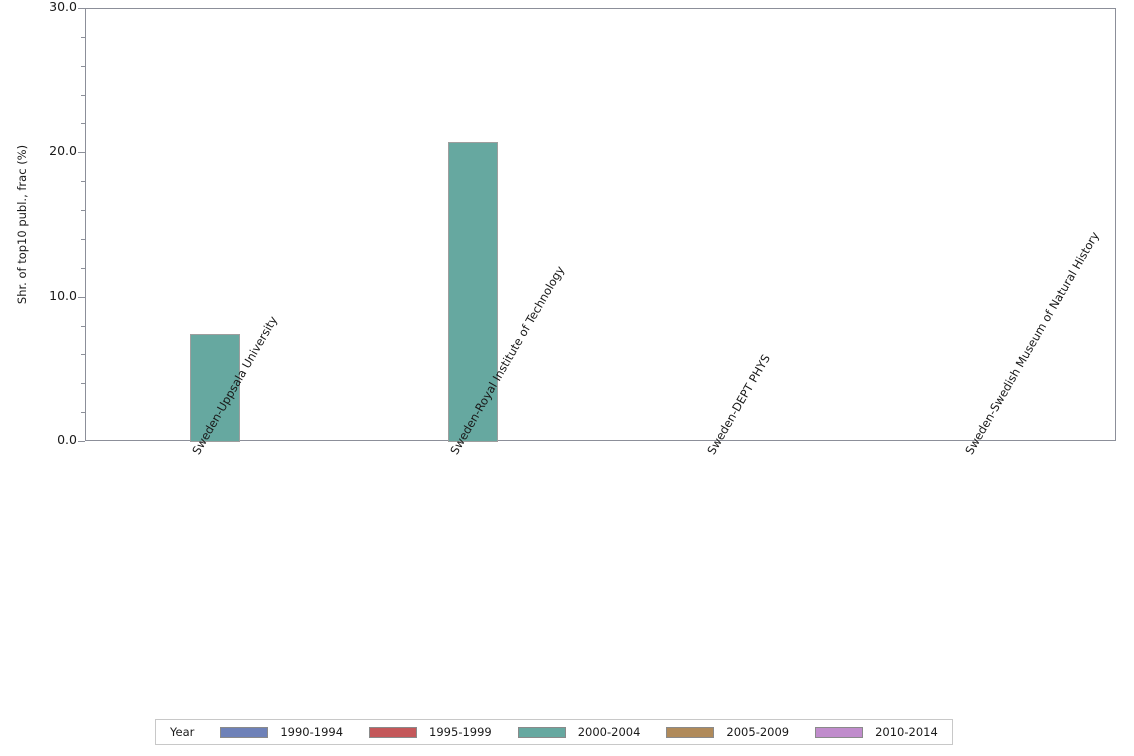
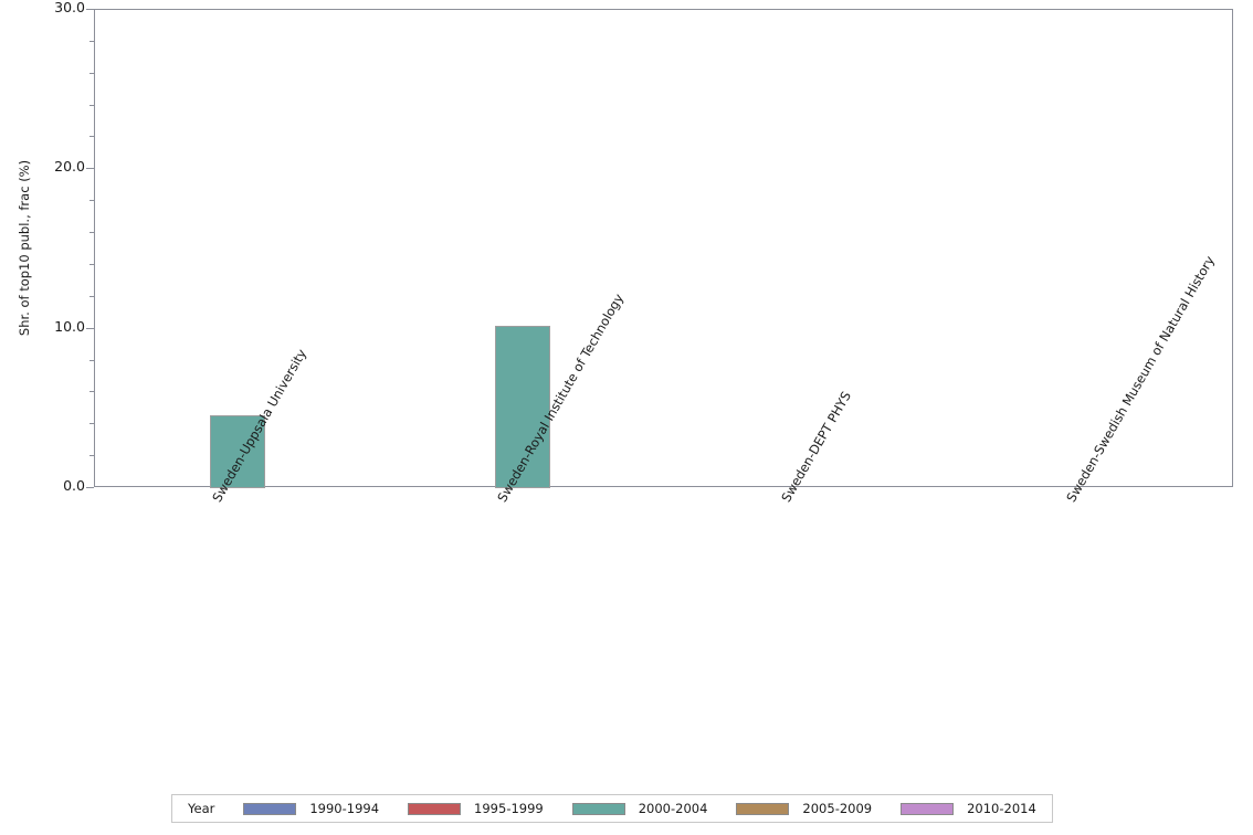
2000-2004/Sweden-Uppsala University: 7.5 -> 4.6
2000-2004/Sweden-Royal Institute of Technology: 20.8 -> 10.2
